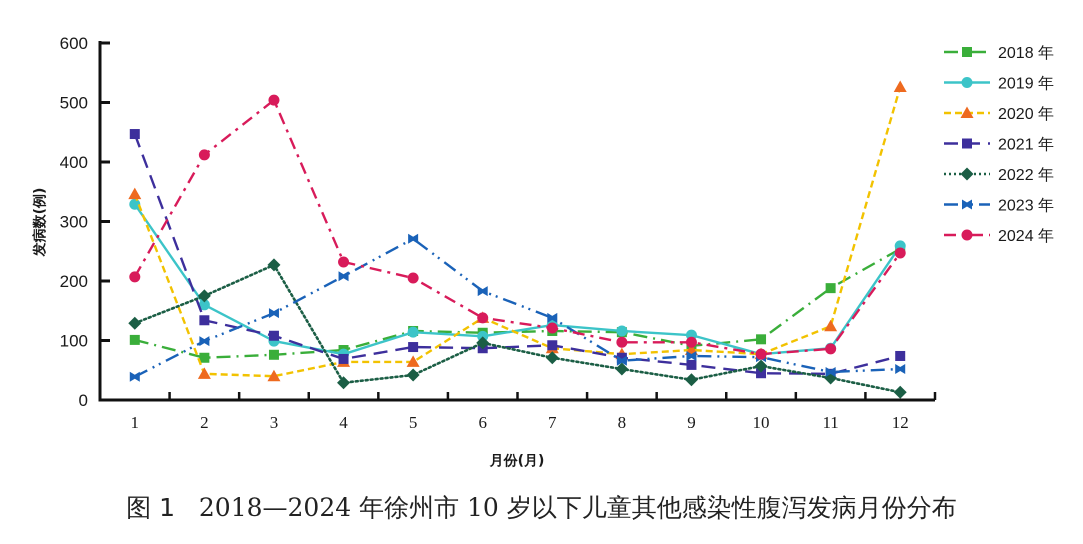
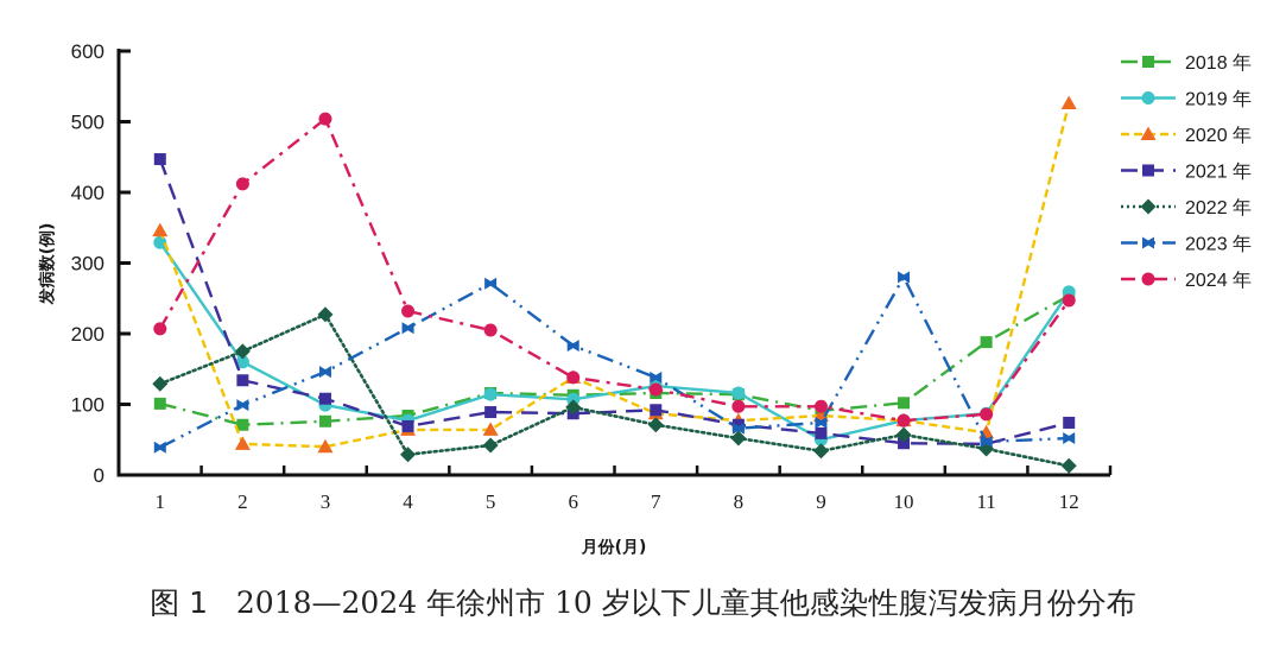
2019 年/9: 110 -> 50
2023 年/10: 70 -> 280
2020 年/11: 120 -> 60
